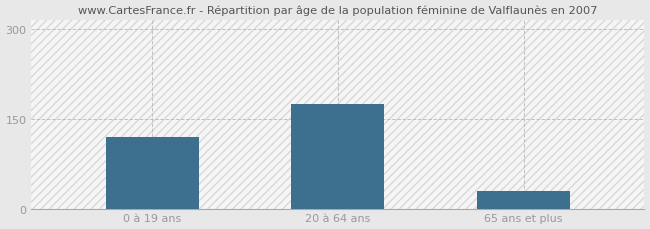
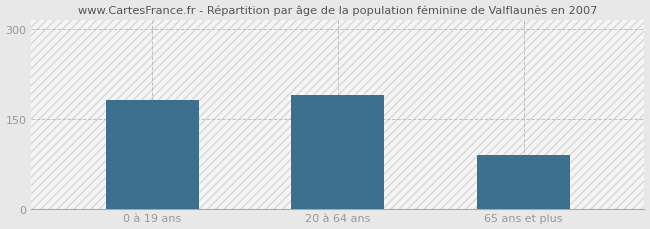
0 à 19 ans: 120 -> 182
20 à 64 ans: 175 -> 190
65 ans et plus: 30 -> 90
